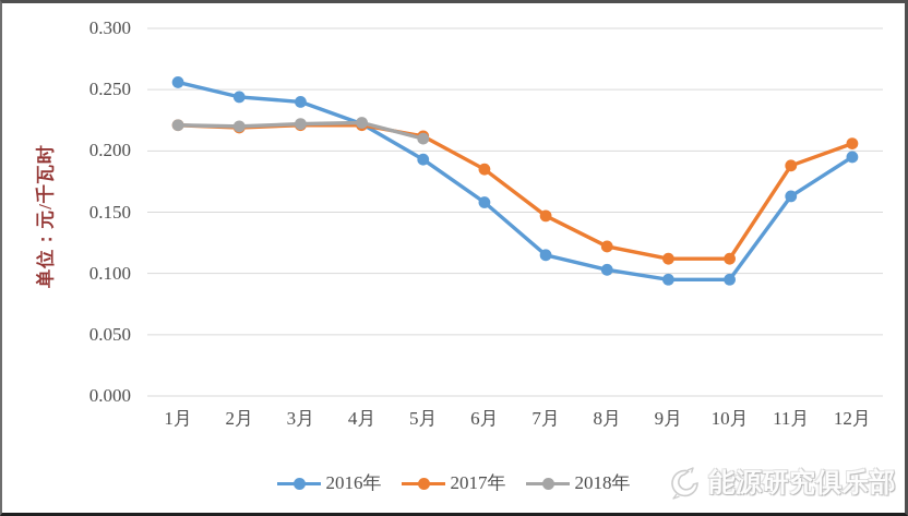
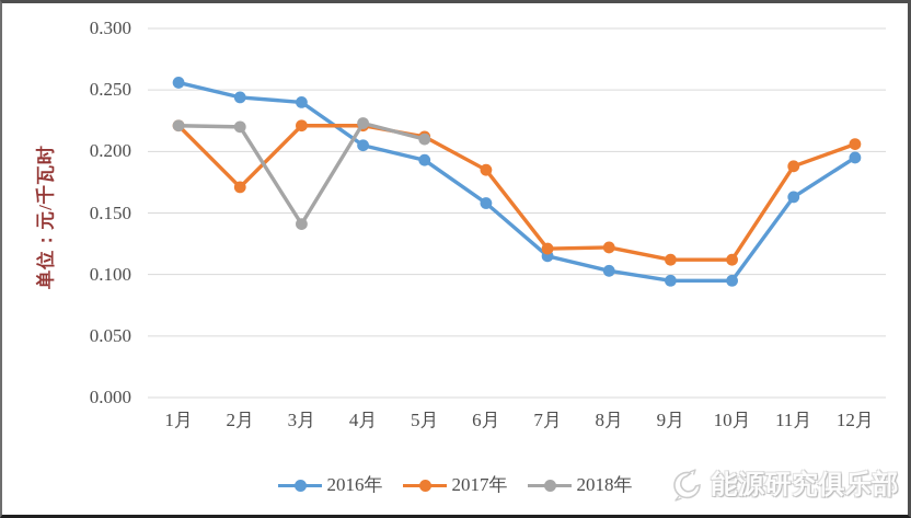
2017年/2月: 0.219 -> 0.171
2018年/3月: 0.222 -> 0.141
2016年/4月: 0.222 -> 0.205
2017年/7月: 0.147 -> 0.121
